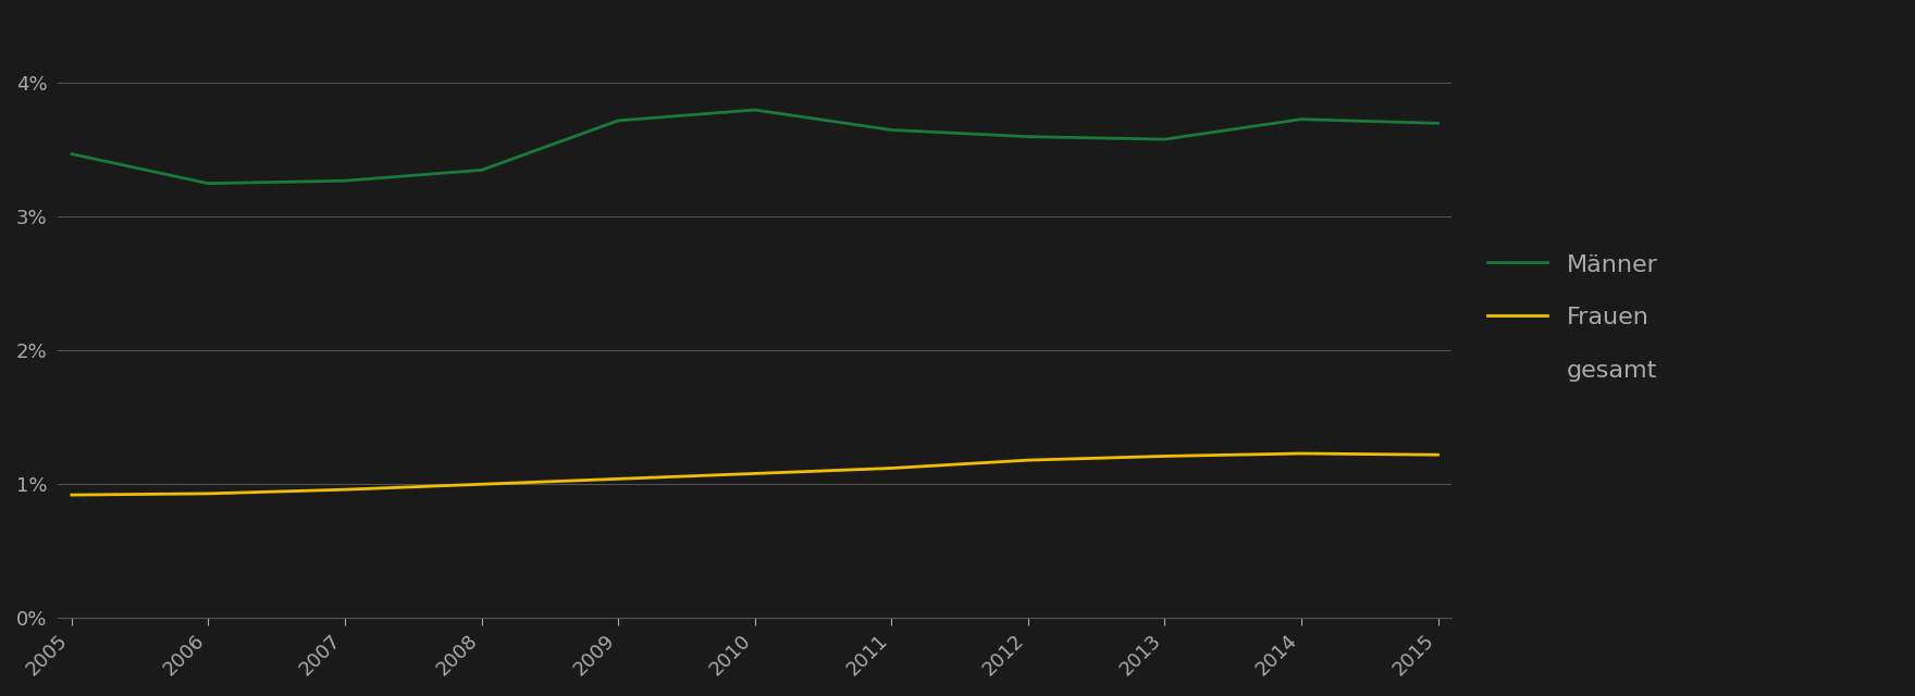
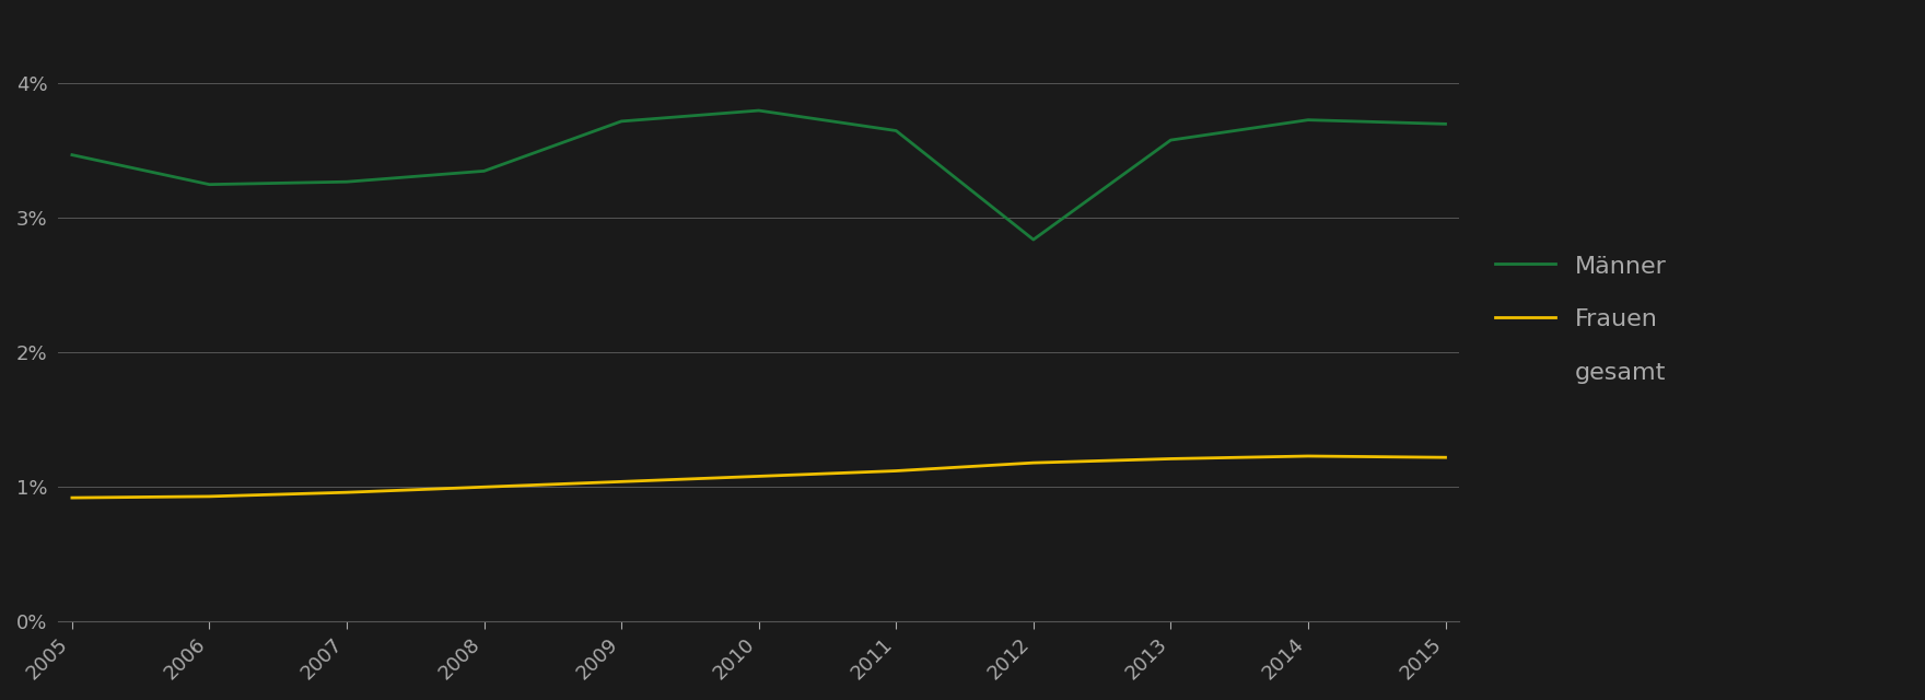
Männer/2012: 3.60% -> 2.84%
